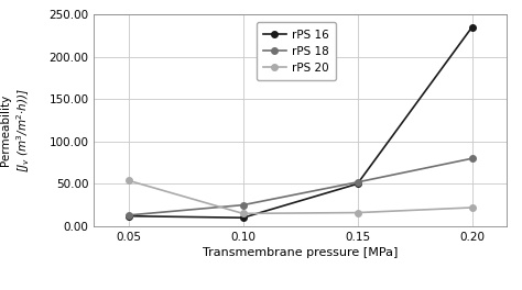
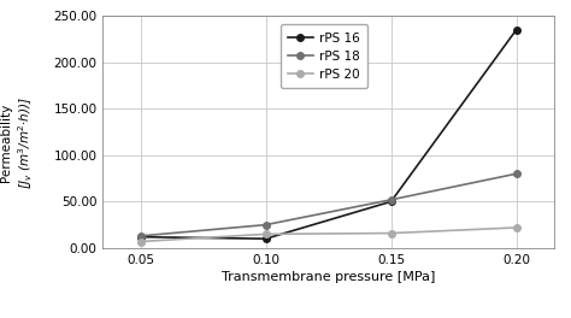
rPS 20/0.05: 54 -> 7
